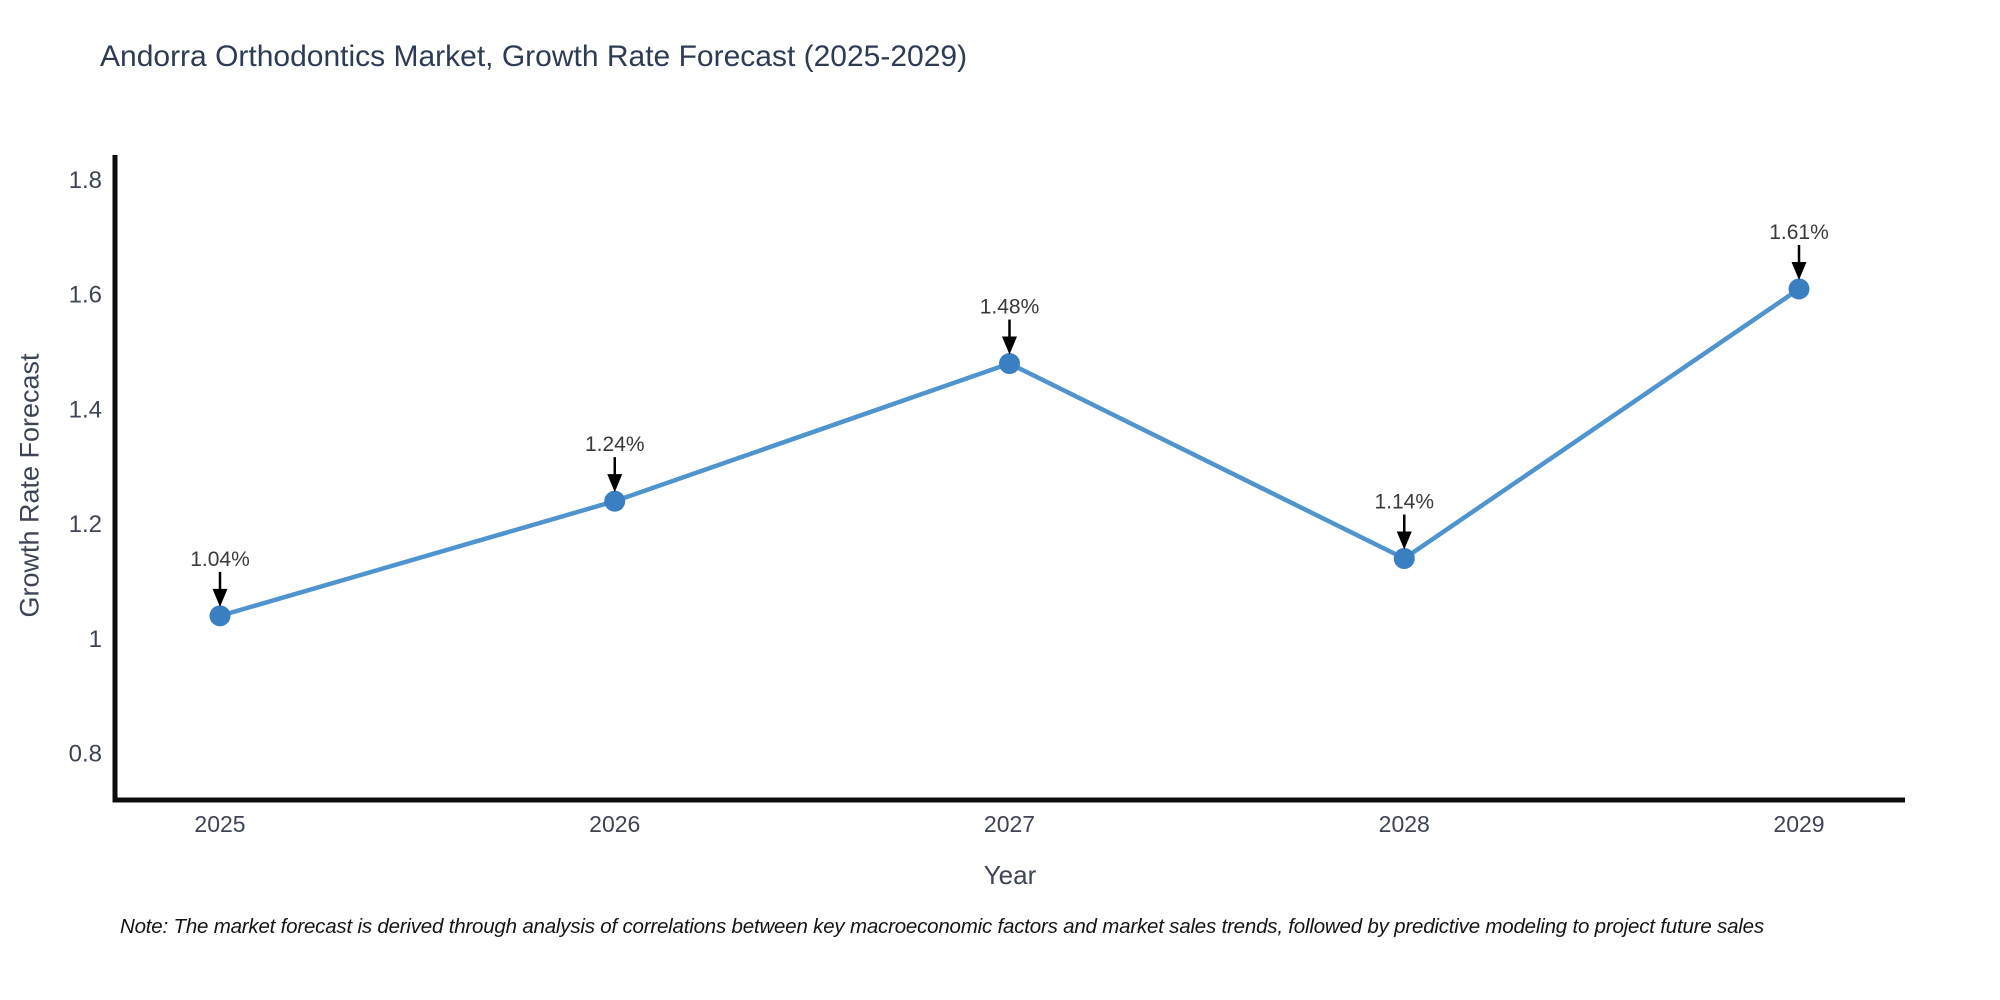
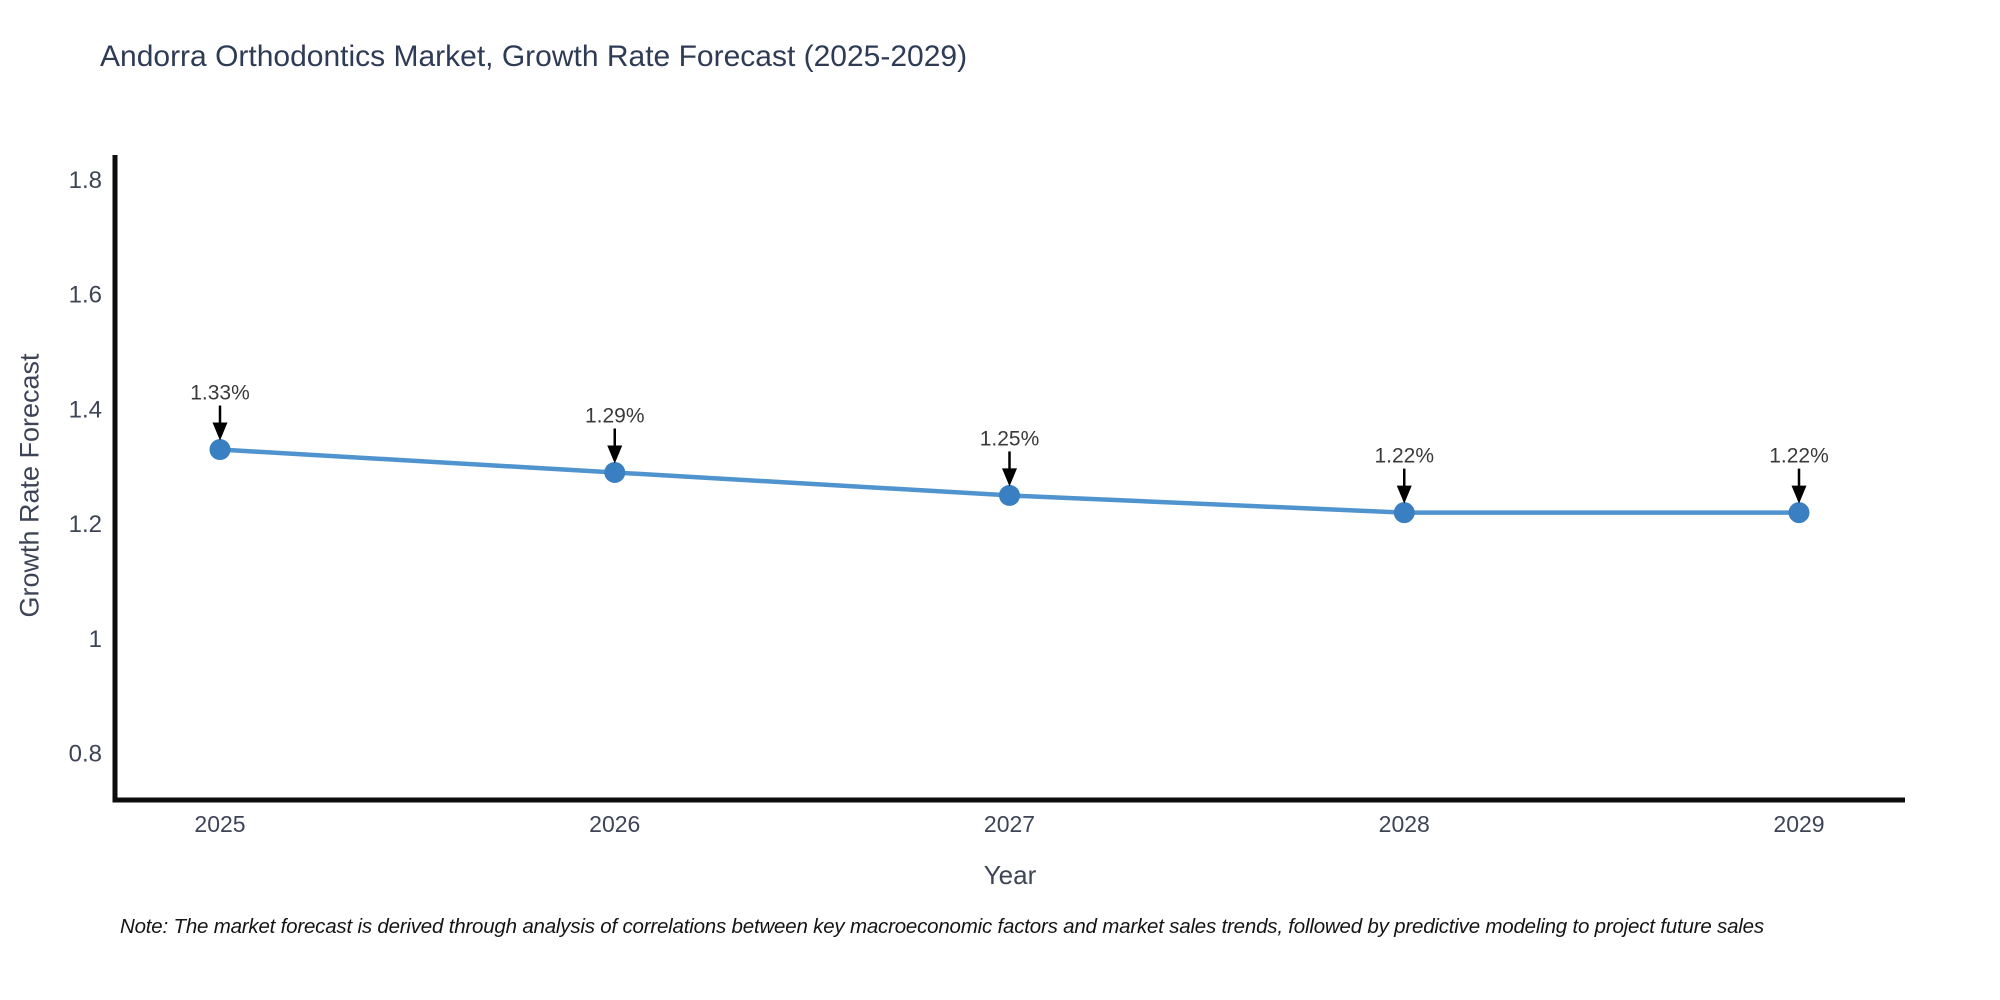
2025: 1.04% -> 1.33%
2026: 1.24% -> 1.29%
2027: 1.48% -> 1.25%
2028: 1.14% -> 1.22%
2029: 1.61% -> 1.22%
